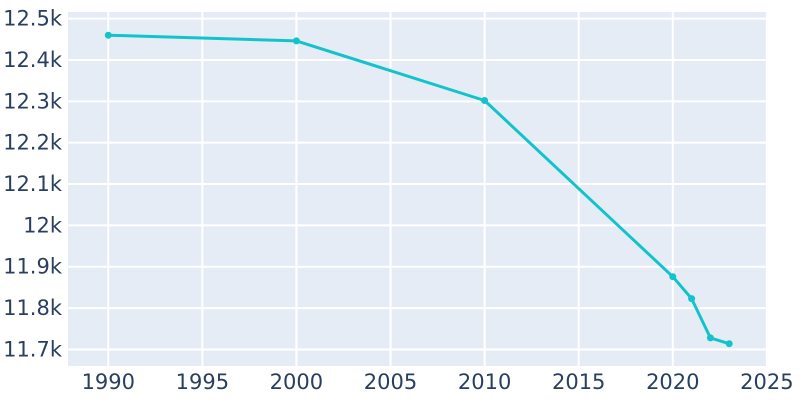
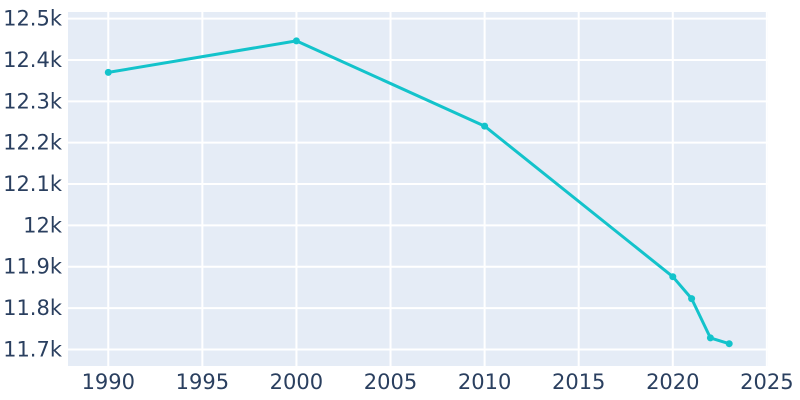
1990: 12.46k -> 12.37k
2010: 12.30k -> 12.24k
